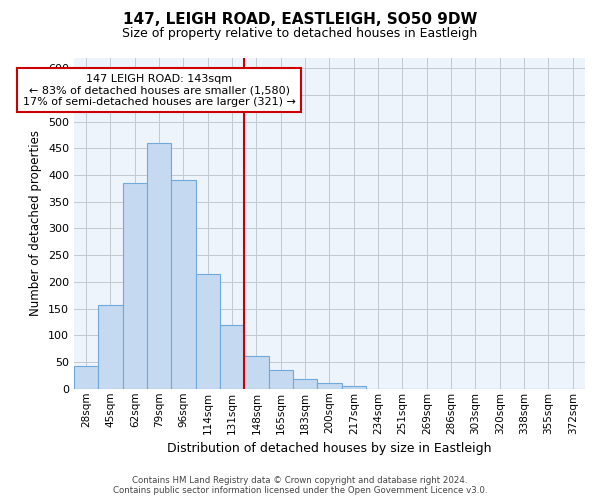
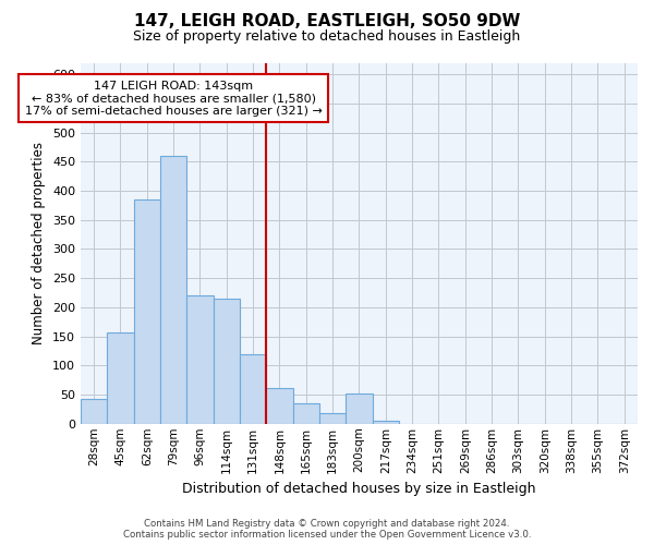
96sqm: 390 -> 220
200sqm: 10 -> 52
